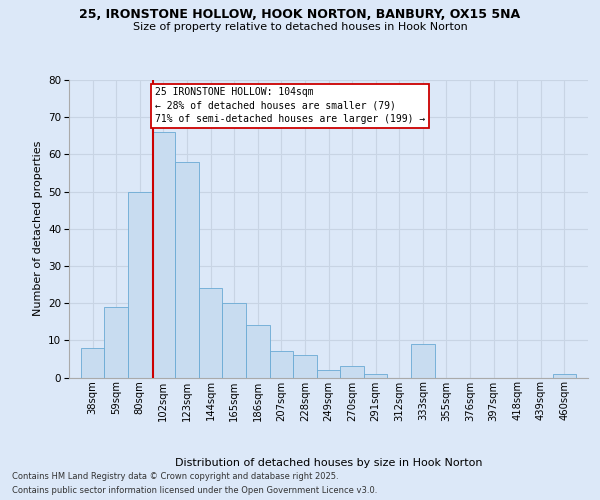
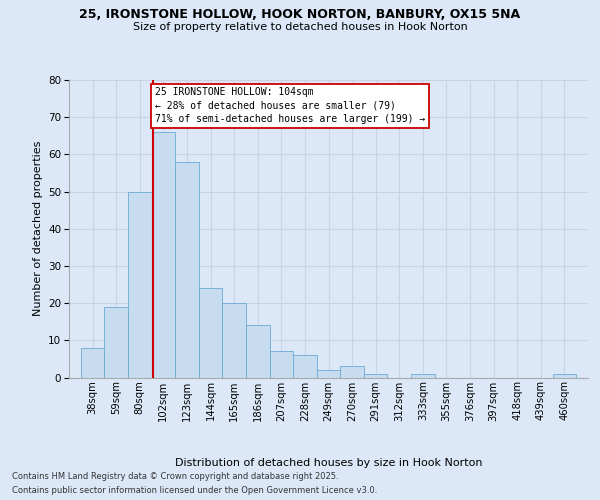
333sqm: 9 -> 1
